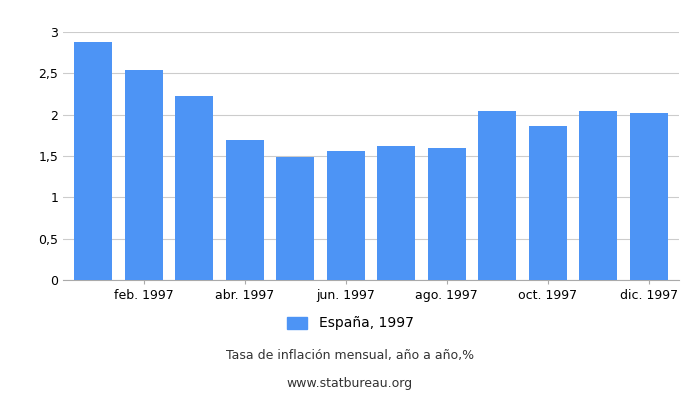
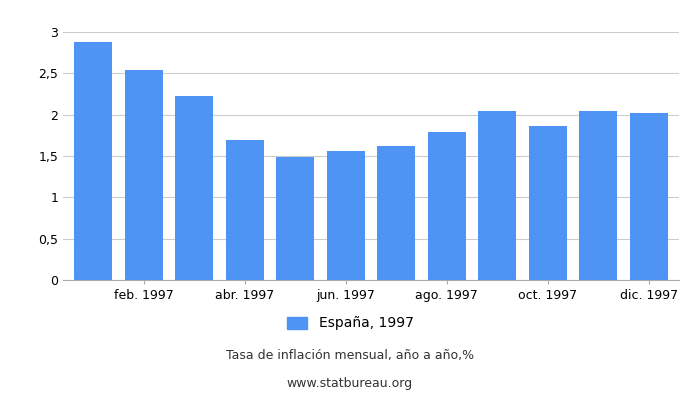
ago. 1997: 1,60 -> 1,79
